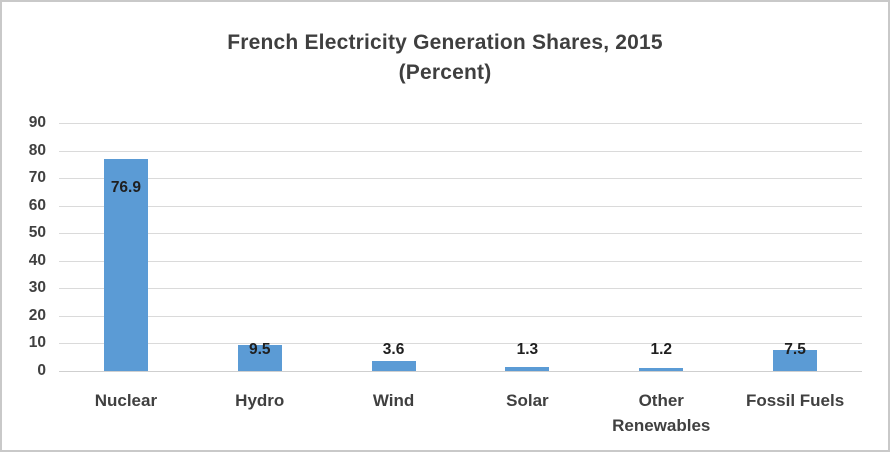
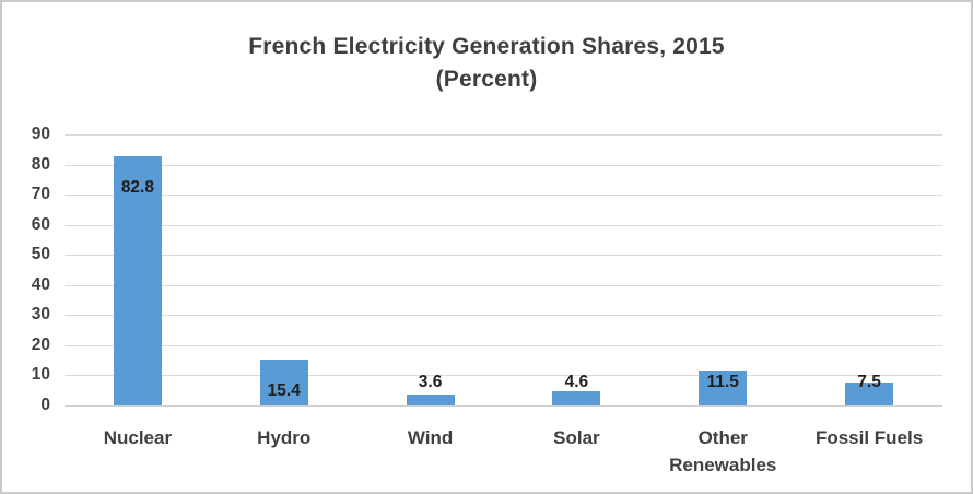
Nuclear: 76.9 -> 82.8
Hydro: 9.5 -> 15.4
Solar: 1.3 -> 4.6
Other Renewables: 1.2 -> 11.5
